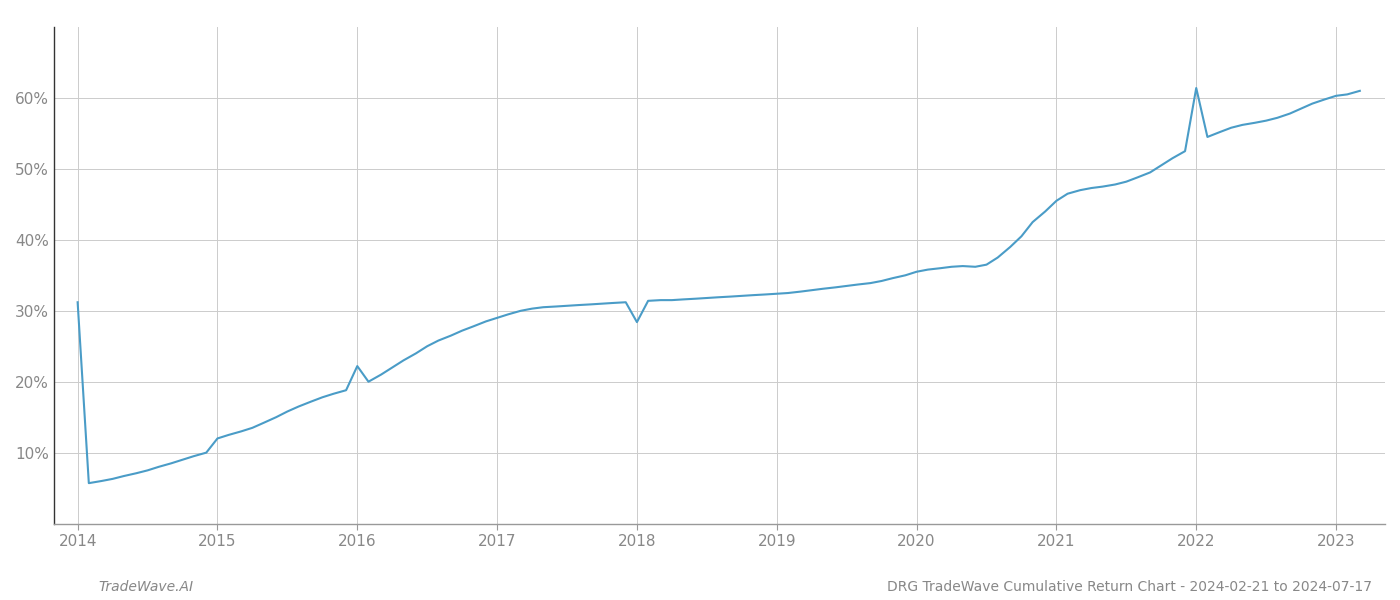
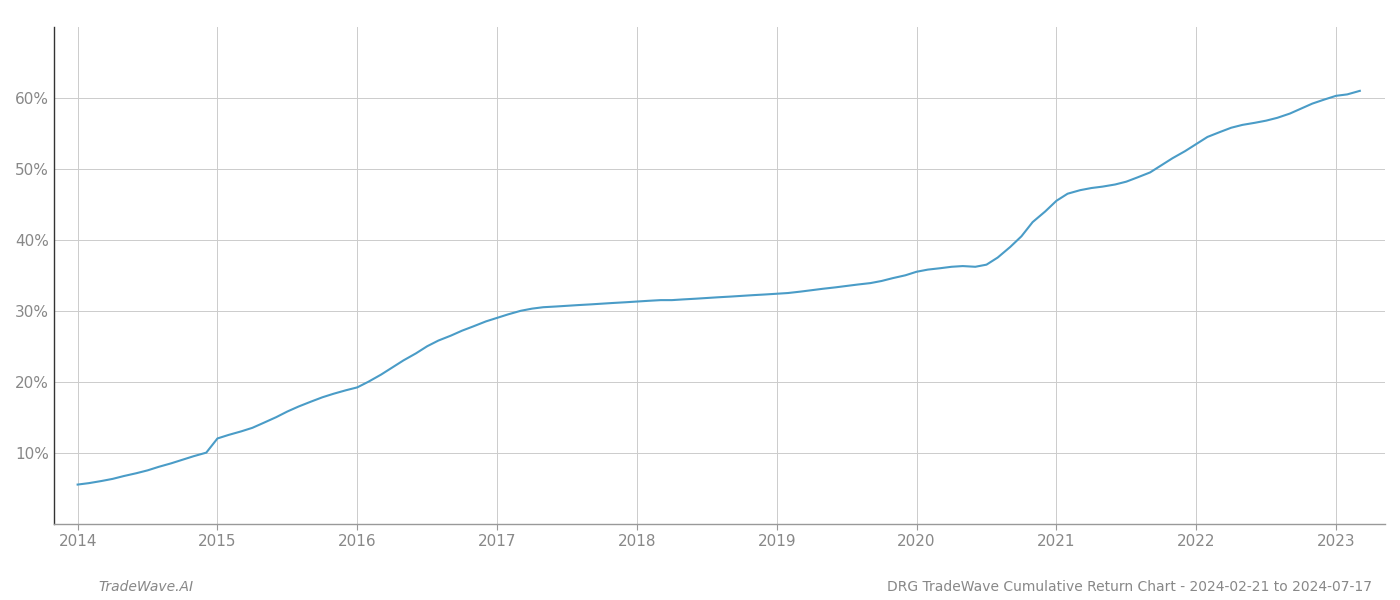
2014: 31.2% -> 5.5%
2016: 22.2% -> 19.2%
2018: 28.4% -> 31.3%
2022: 61.4% -> 53.5%
